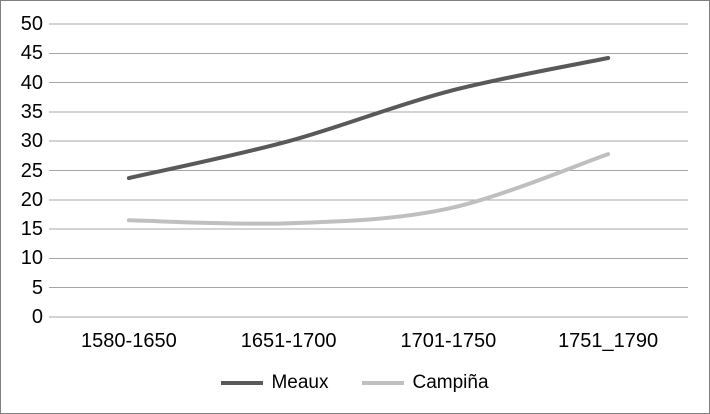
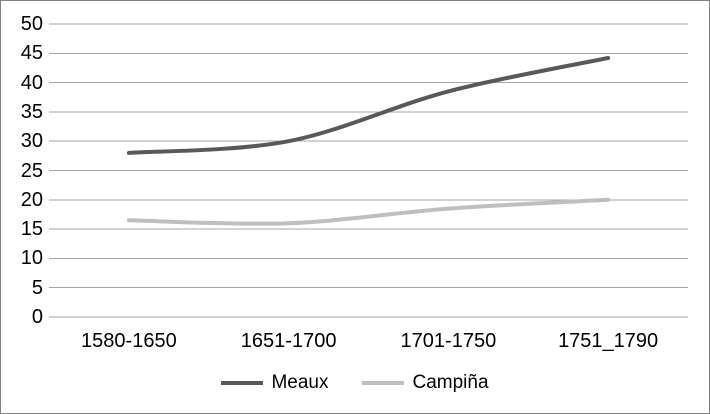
Meaux/1580-1650: 24 -> 28
Campiña/1751_1790: 28 -> 20
